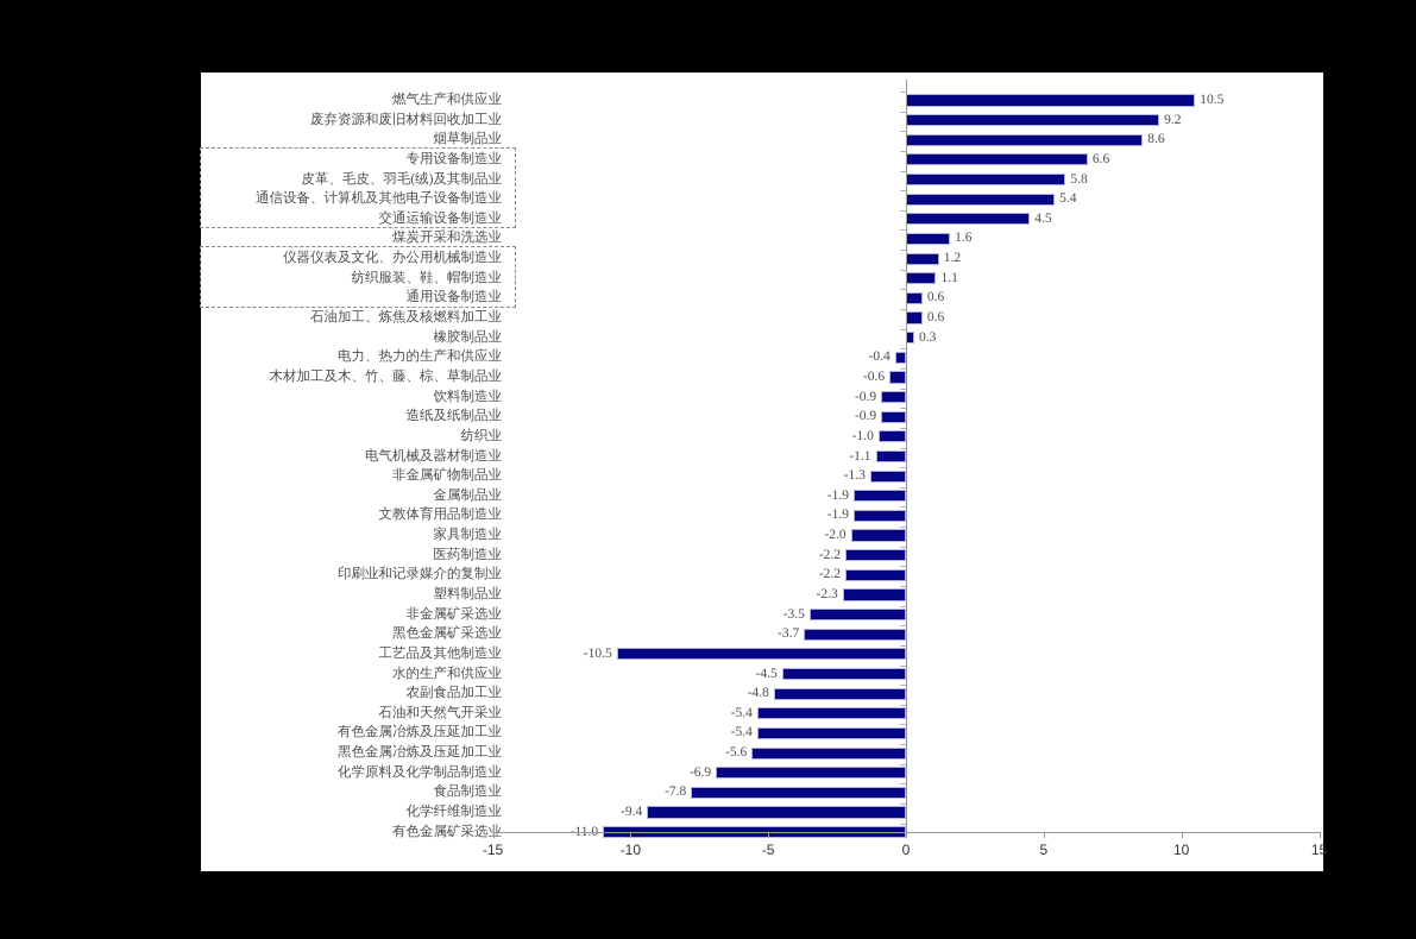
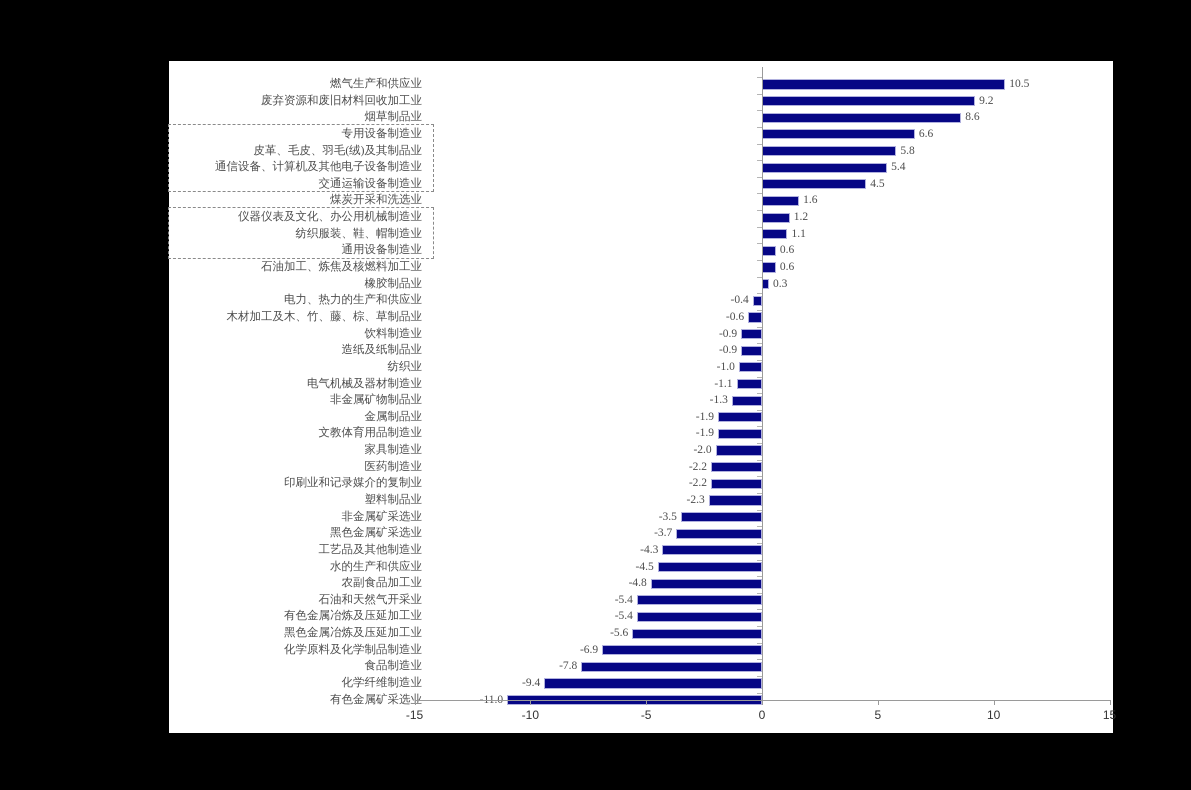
工艺品及其他制造业: -10.5 -> -4.3
